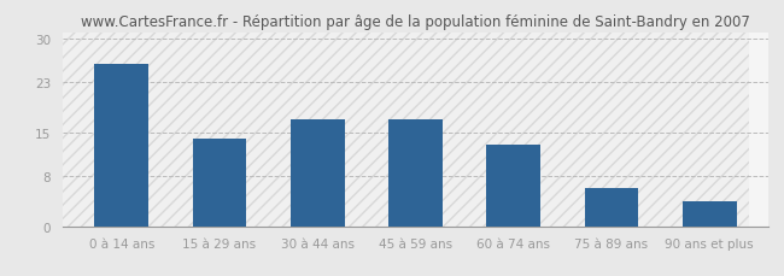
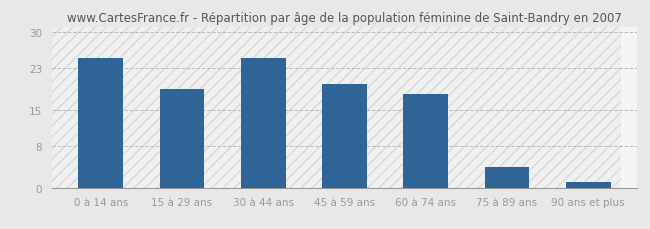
0 à 14 ans: 26 -> 25
15 à 29 ans: 14 -> 19
30 à 44 ans: 17 -> 25
45 à 59 ans: 17 -> 20
60 à 74 ans: 13 -> 18
75 à 89 ans: 6 -> 4
90 ans et plus: 4 -> 1
